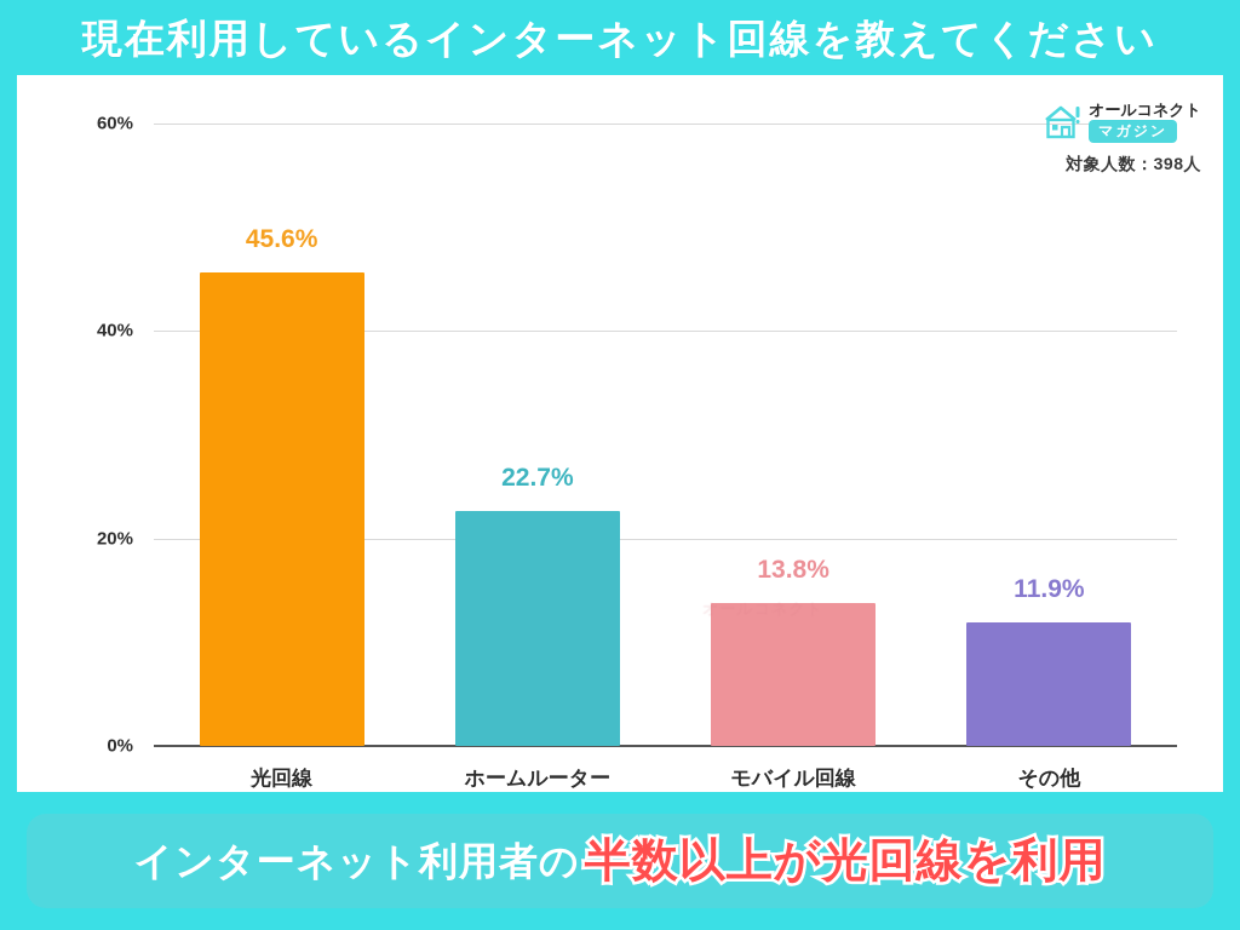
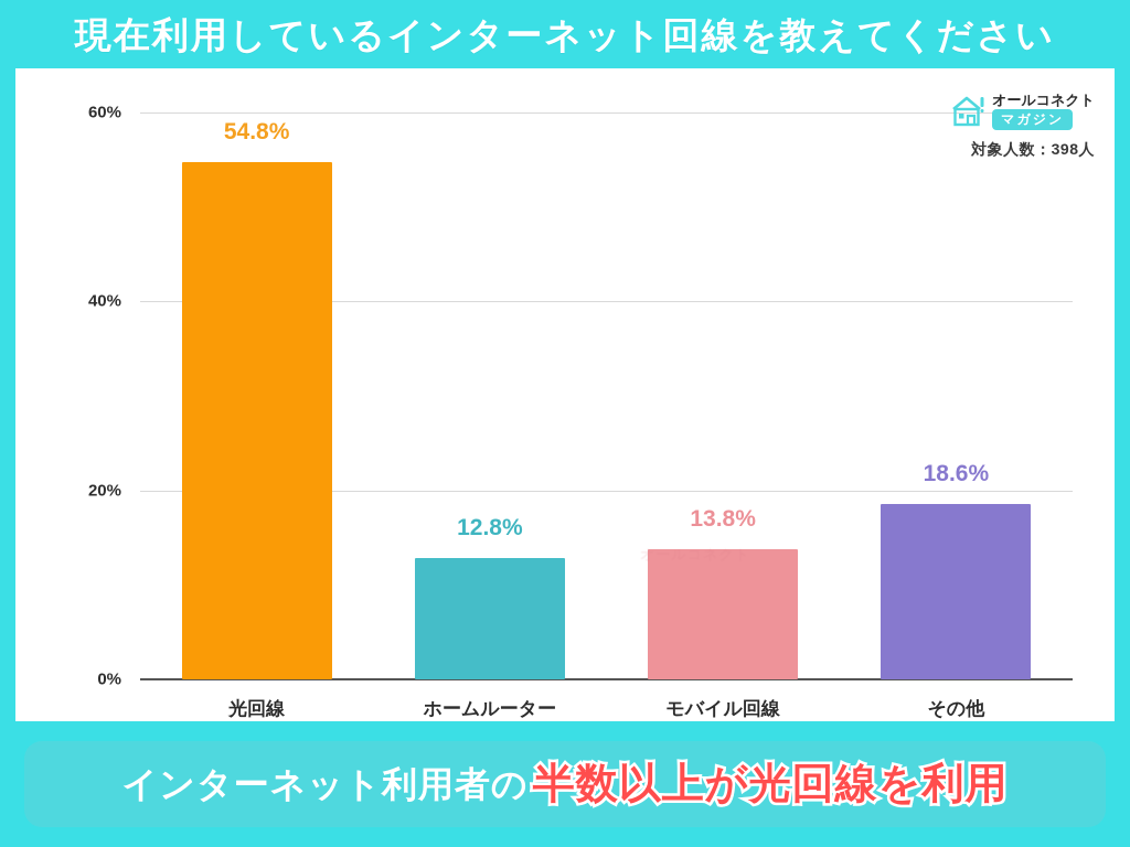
光回線: 45.6% -> 54.8%
ホームルーター: 22.7% -> 12.8%
その他: 11.9% -> 18.6%
